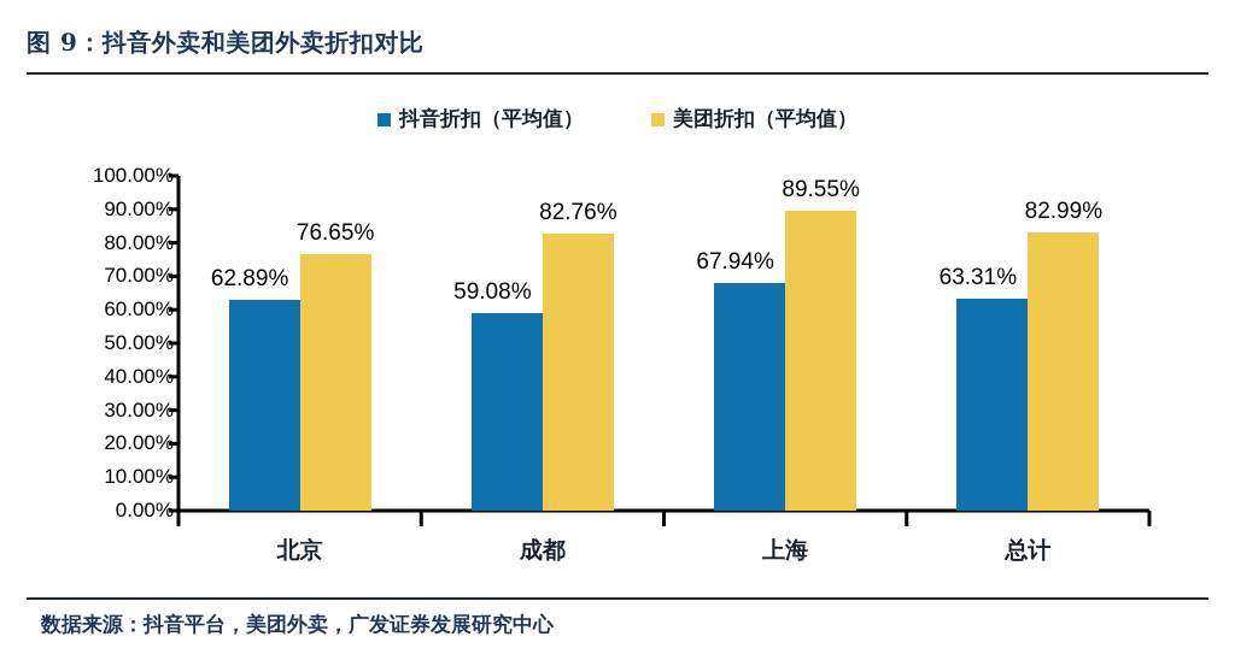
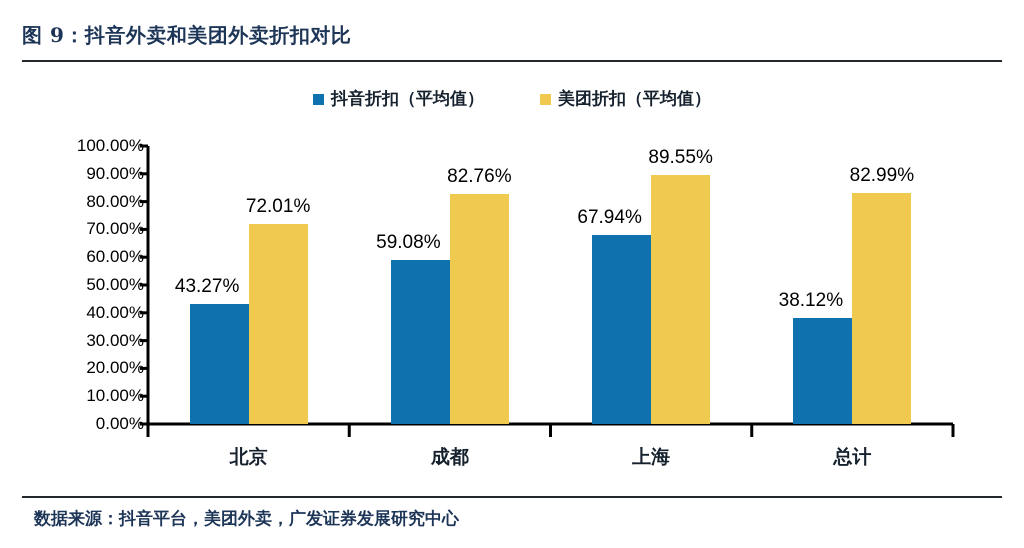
抖音折扣（平均值）/北京: 62.89% -> 43.27%
美团折扣（平均值）/北京: 76.65% -> 72.01%
抖音折扣（平均值）/总计: 63.31% -> 38.12%
